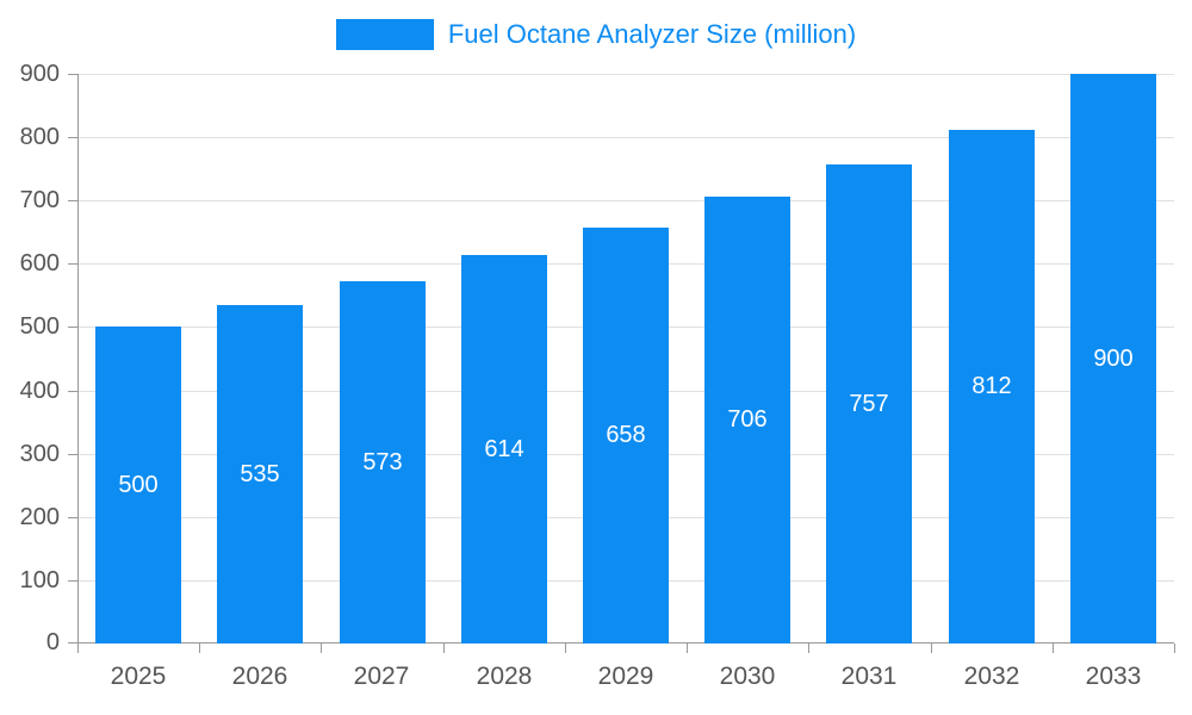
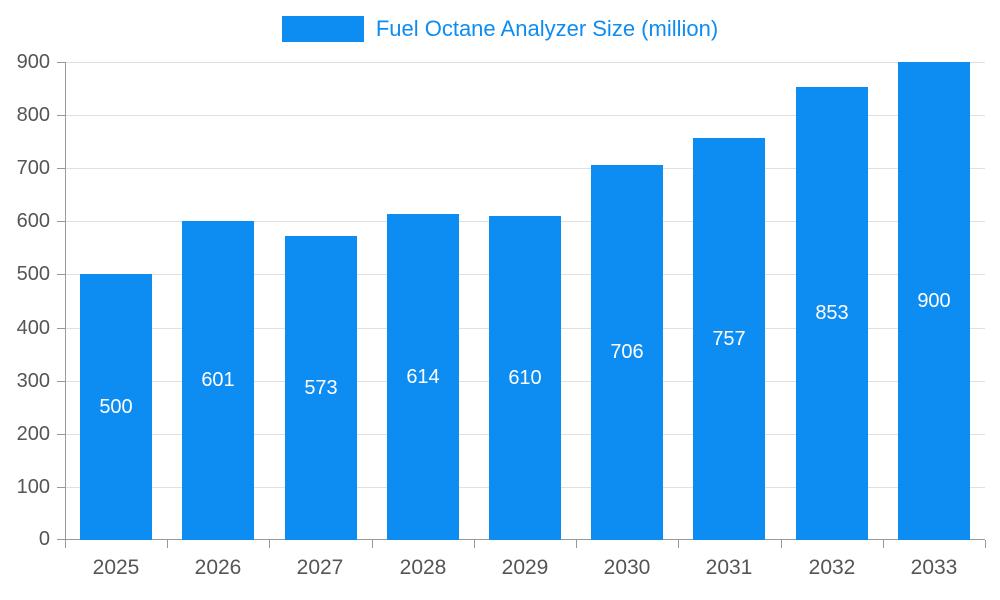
2026: 535 -> 601
2029: 658 -> 610
2032: 812 -> 853
